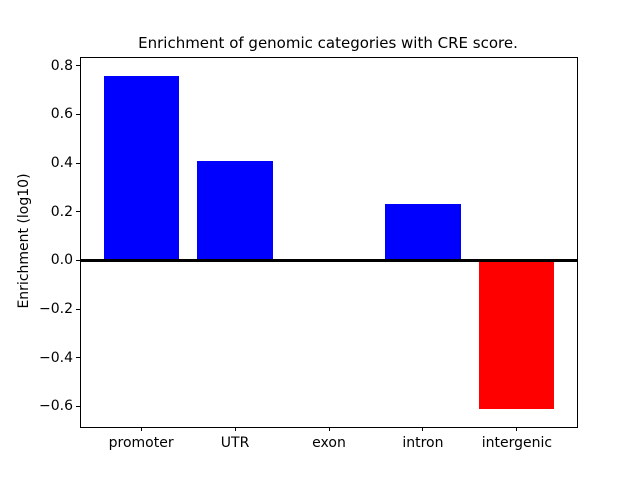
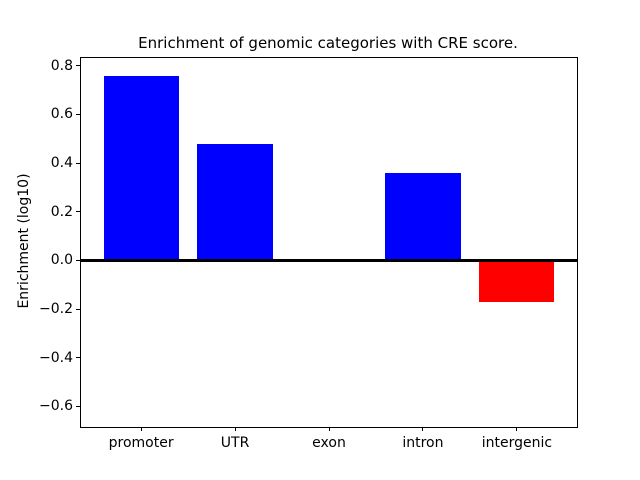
UTR: 0.41 -> 0.48
intron: 0.23 -> 0.36
intergenic: -0.61 -> -0.17
